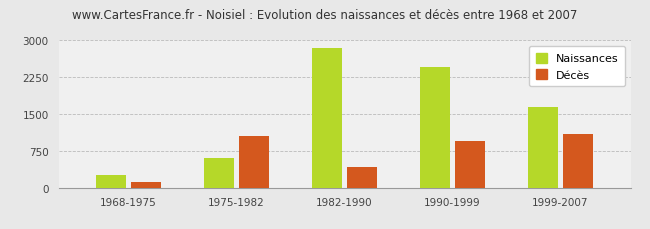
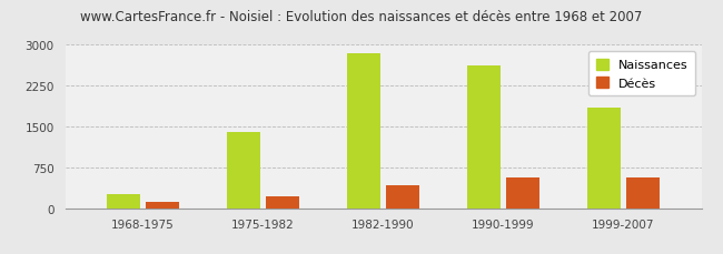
Naissances/1975-1982: 600 -> 1400
Décès/1975-1982: 1050 -> 220
Naissances/1990-1999: 2450 -> 2620
Décès/1990-1999: 950 -> 560
Naissances/1999-2007: 1650 -> 1850
Décès/1999-2007: 1100 -> 560
